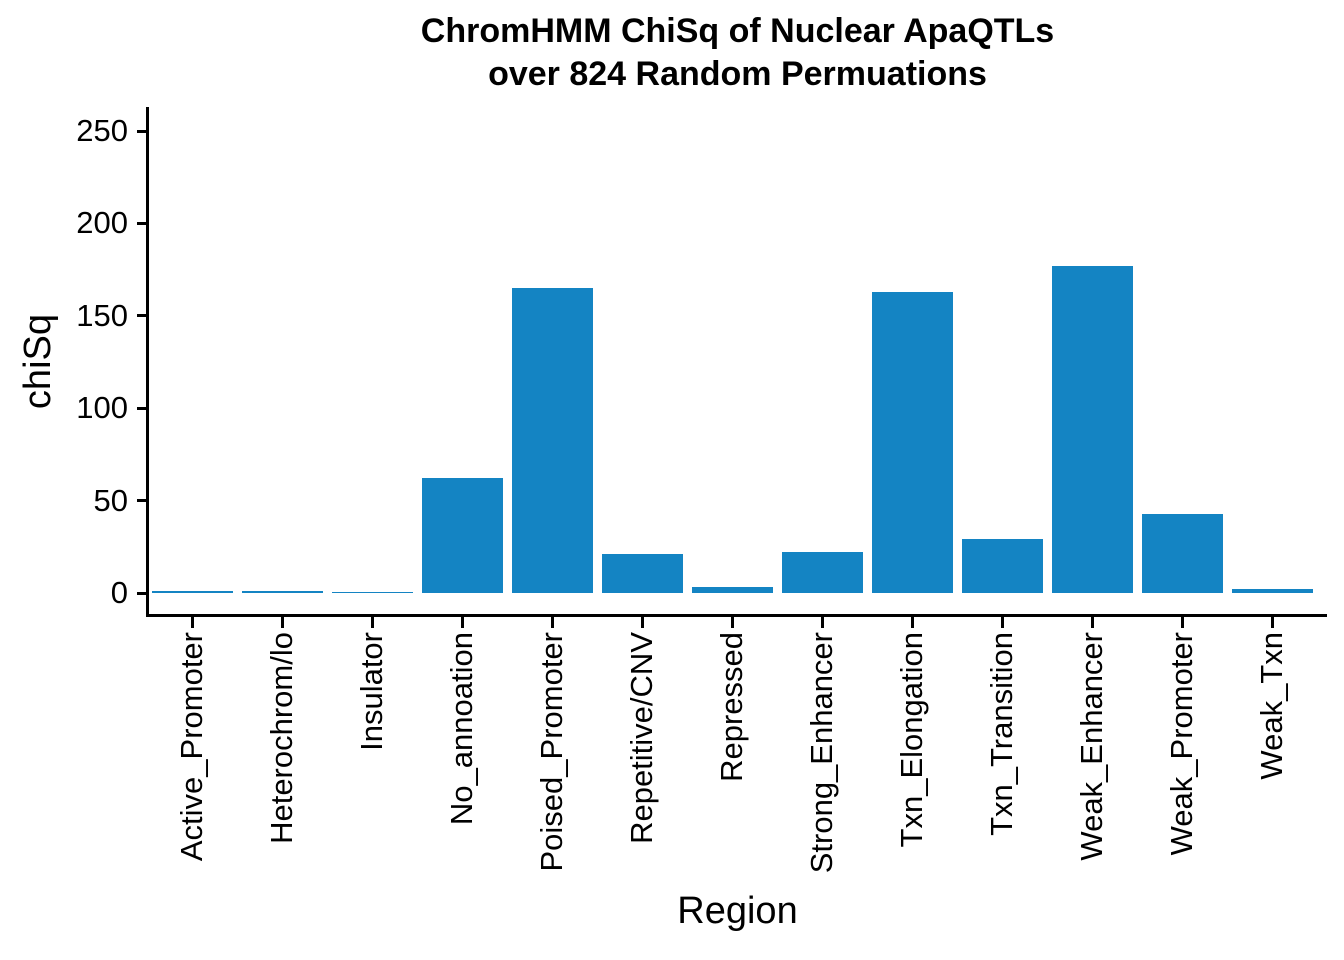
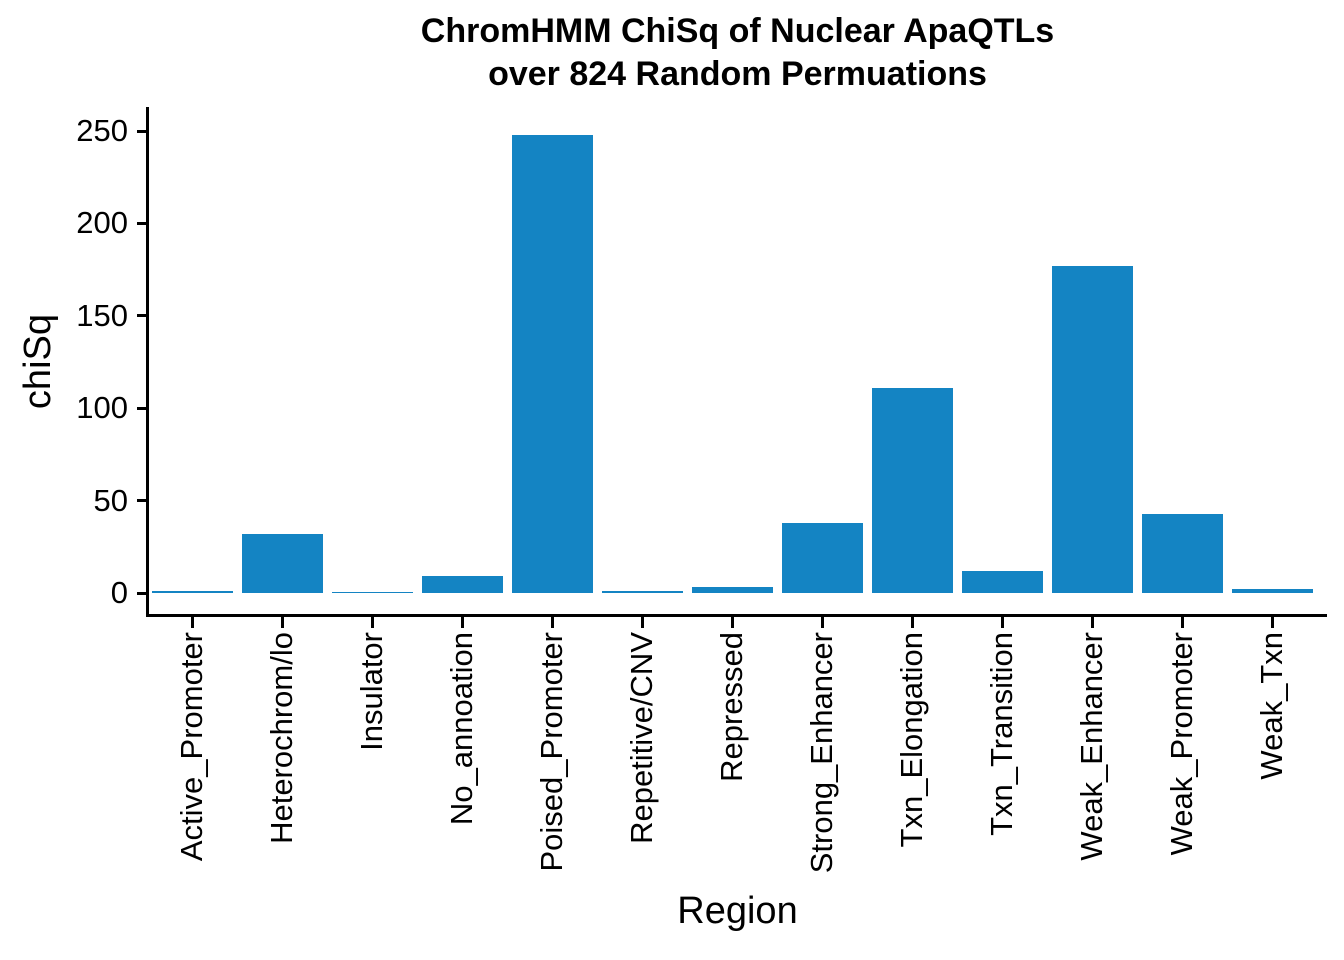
Heterochrom/lo: 1 -> 32
No_annoation: 62 -> 9
Poised_Promoter: 165 -> 248
Repetitive/CNV: 21 -> 1
Strong_Enhancer: 22 -> 38
Txn_Elongation: 163 -> 111
Txn_Transition: 29 -> 12
